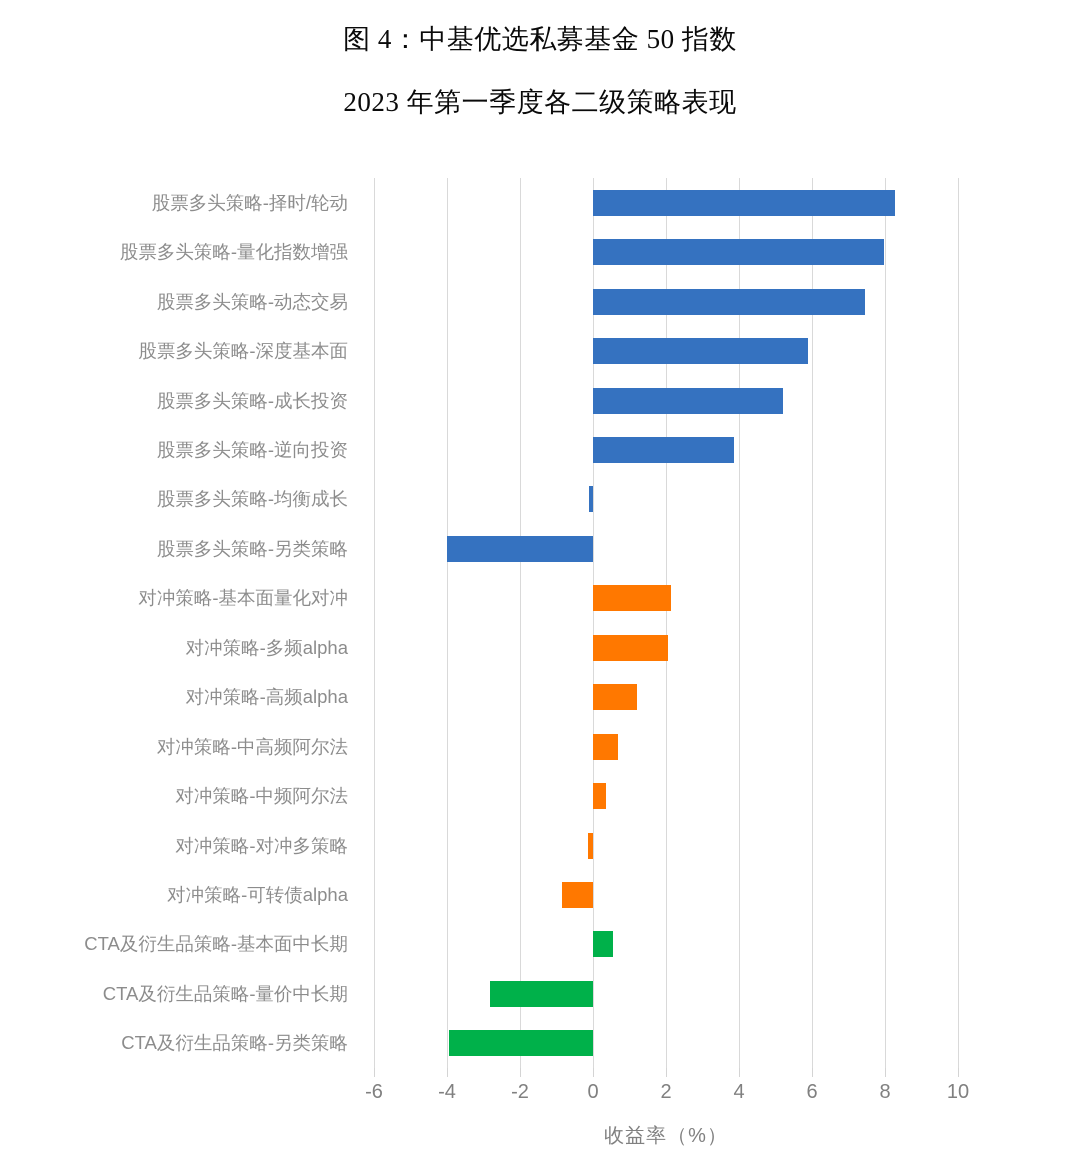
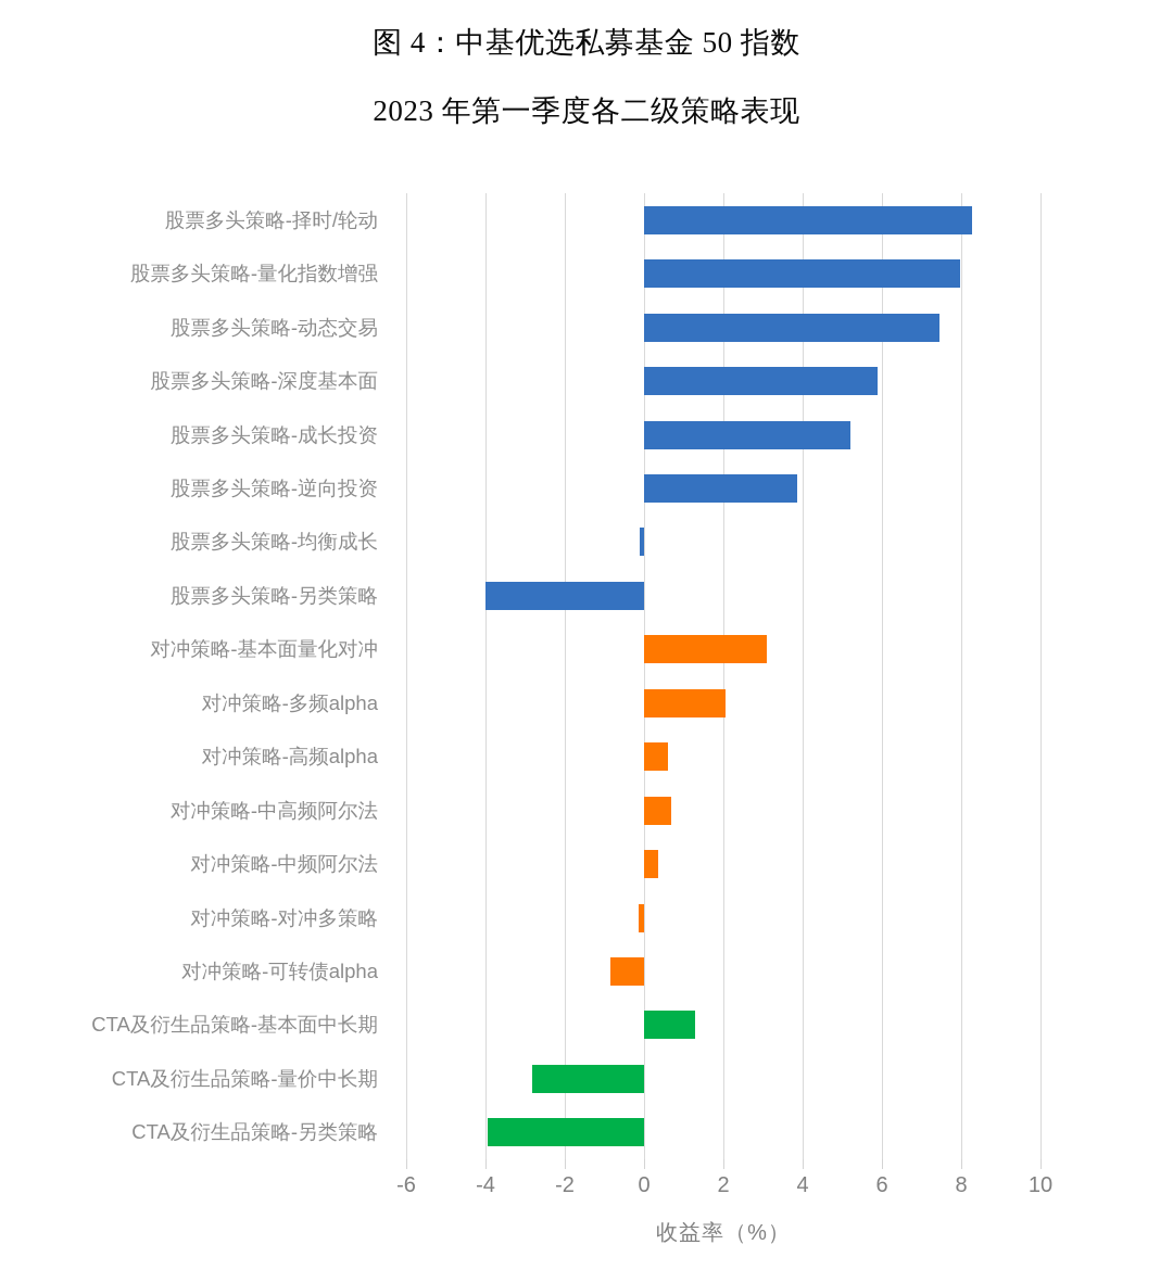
对冲策略-基本面量化对冲: 2.1 -> 3.1
对冲策略-高频alpha: 1.2 -> 0.6
CTA及衍生品策略-基本面中长期: 0.6 -> 1.3
